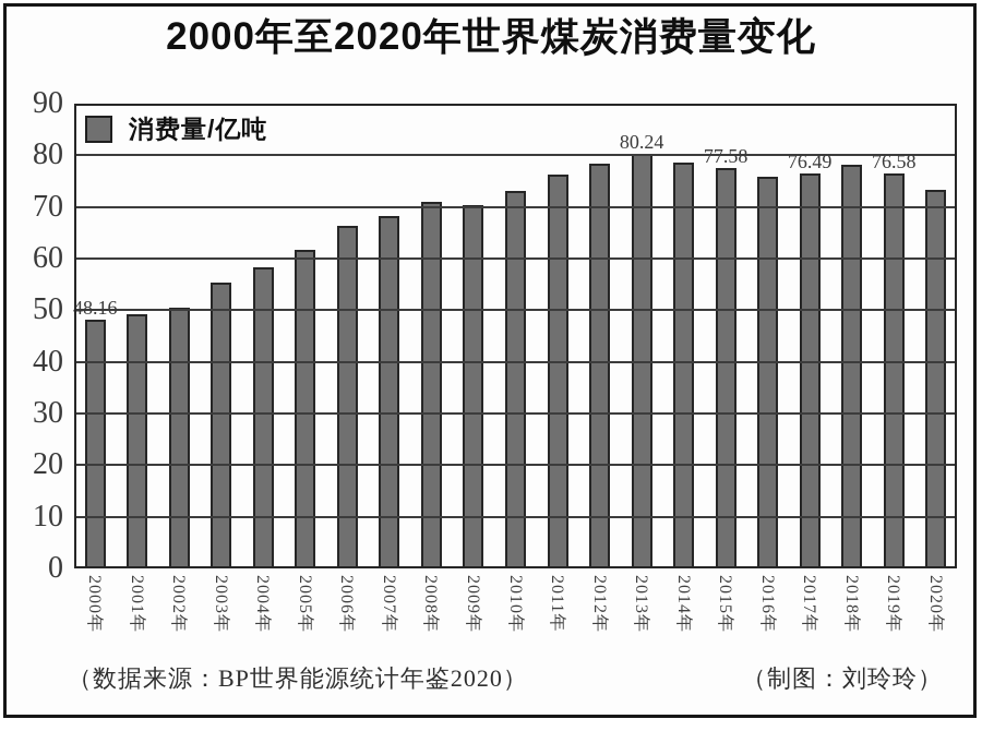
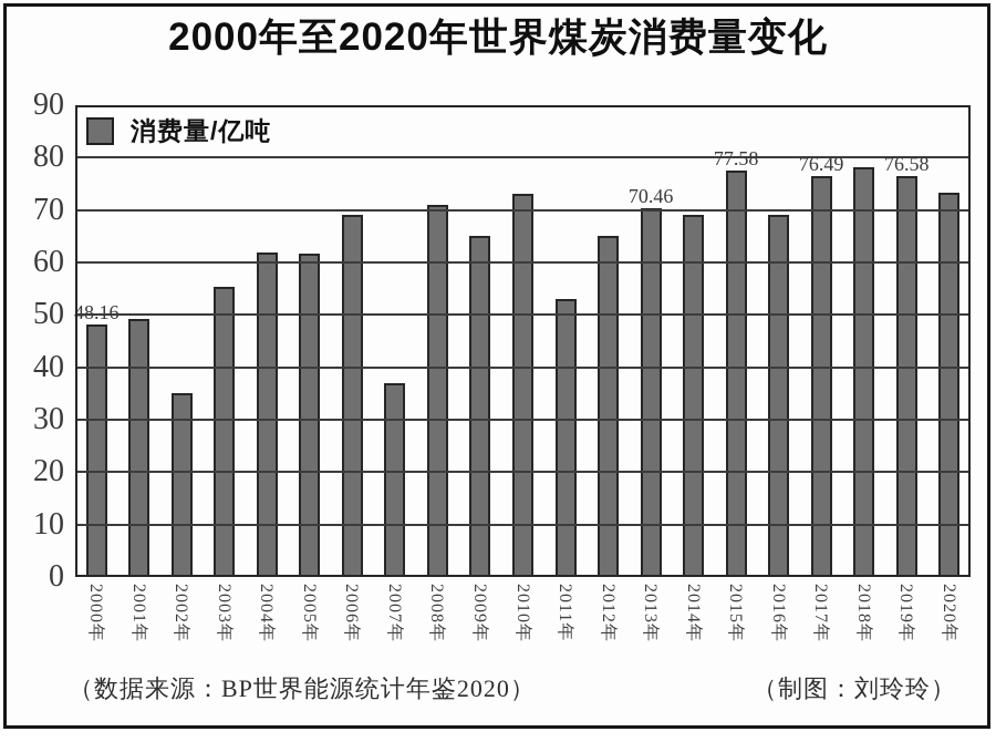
2002年: 50 -> 35
2004年: 58 -> 62
2006年: 66 -> 69
2007年: 68 -> 37
2009年: 70 -> 65
2011年: 76 -> 53
2012年: 78 -> 65
2013年: 80.24 -> 70.46
2014年: 78 -> 69
2016年: 76 -> 69
